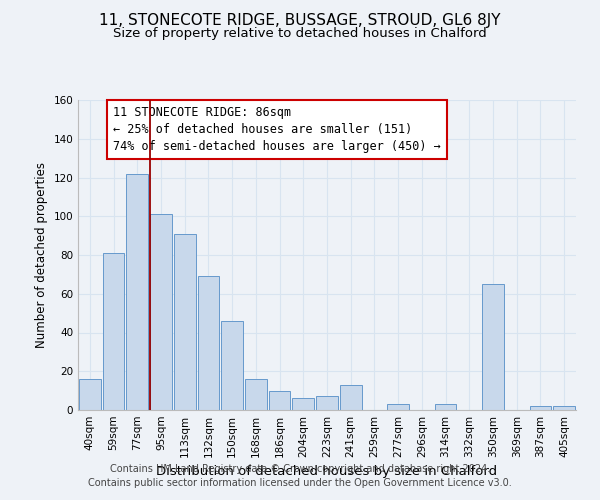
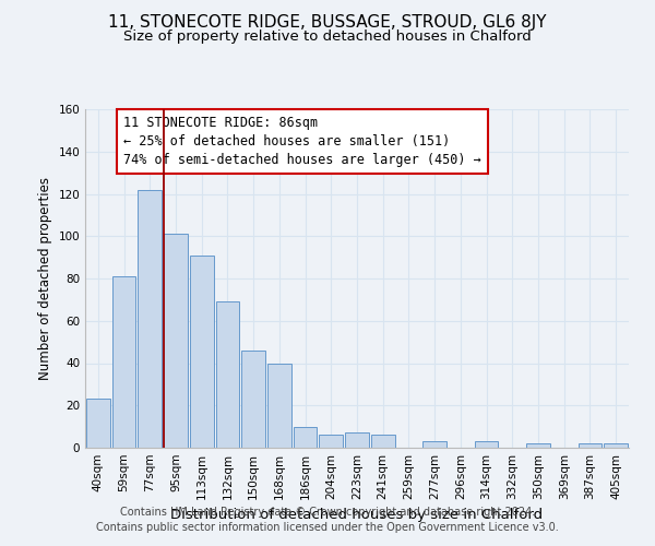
40sqm: 16 -> 23
168sqm: 16 -> 40
241sqm: 13 -> 6
350sqm: 65 -> 2
